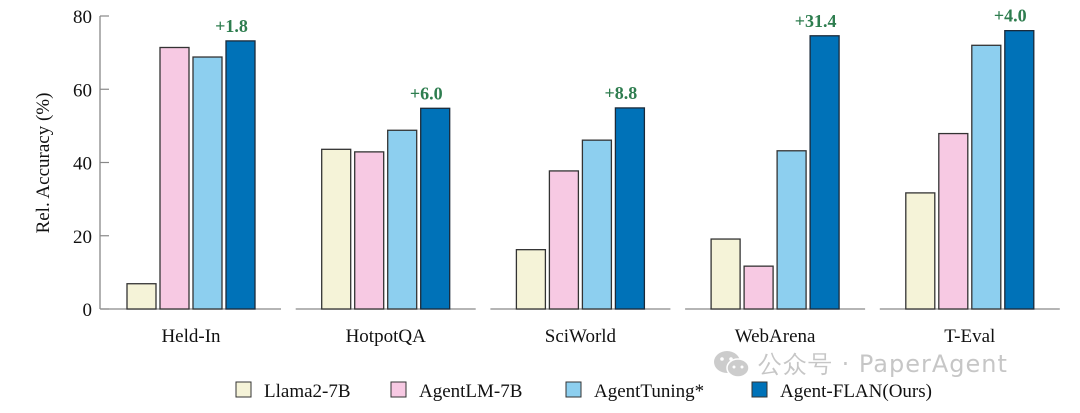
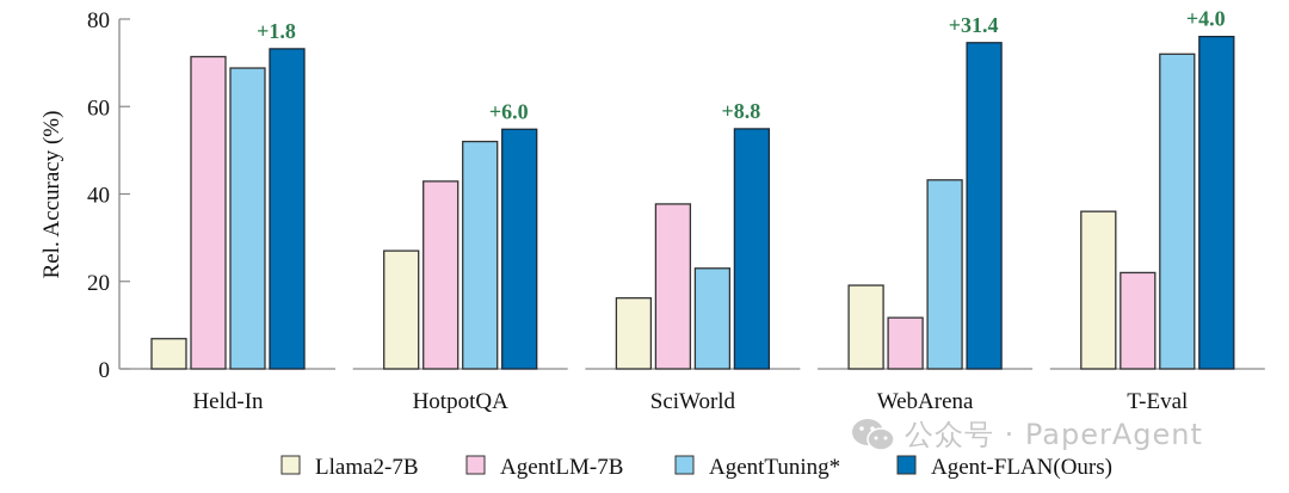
Llama2-7B/HotpotQA: 44 -> 27
AgentTuning*/HotpotQA: 49 -> 52
AgentTuning*/SciWorld: 46 -> 23
Llama2-7B/T-Eval: 32 -> 36
AgentLM-7B/T-Eval: 48 -> 22
